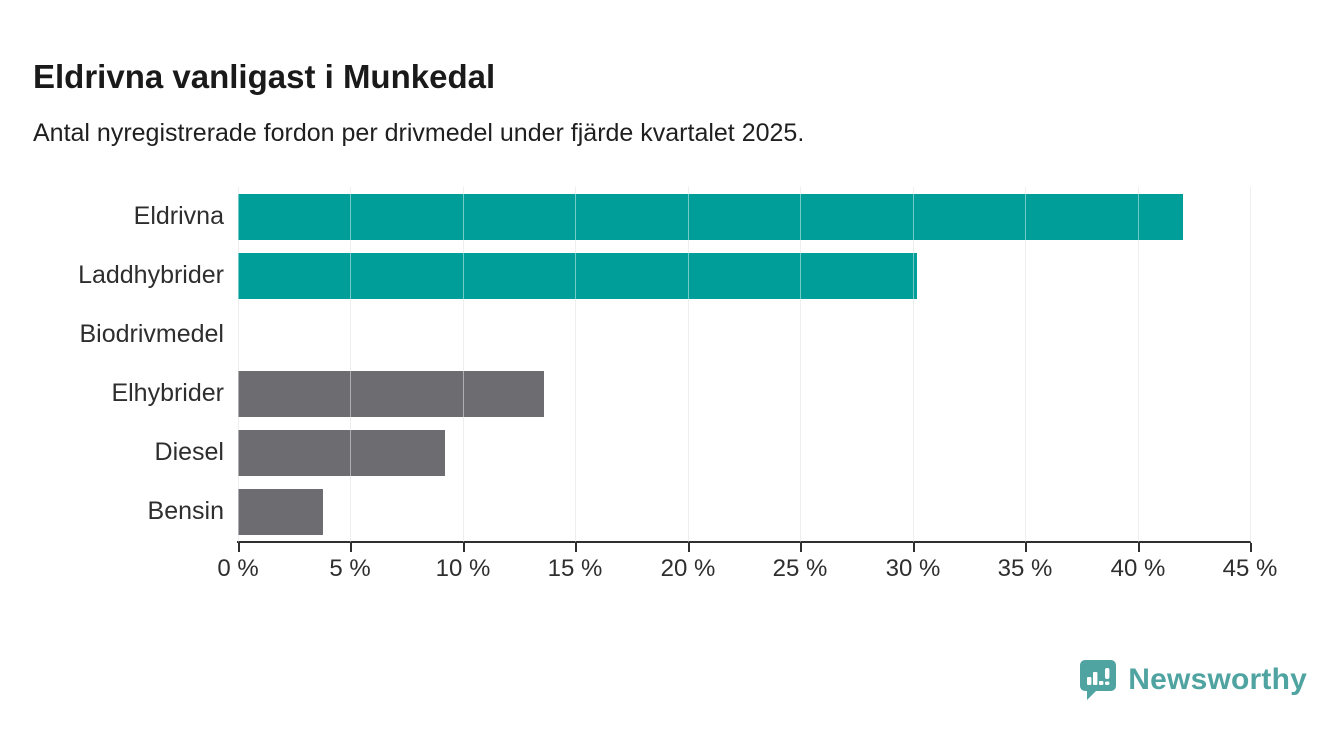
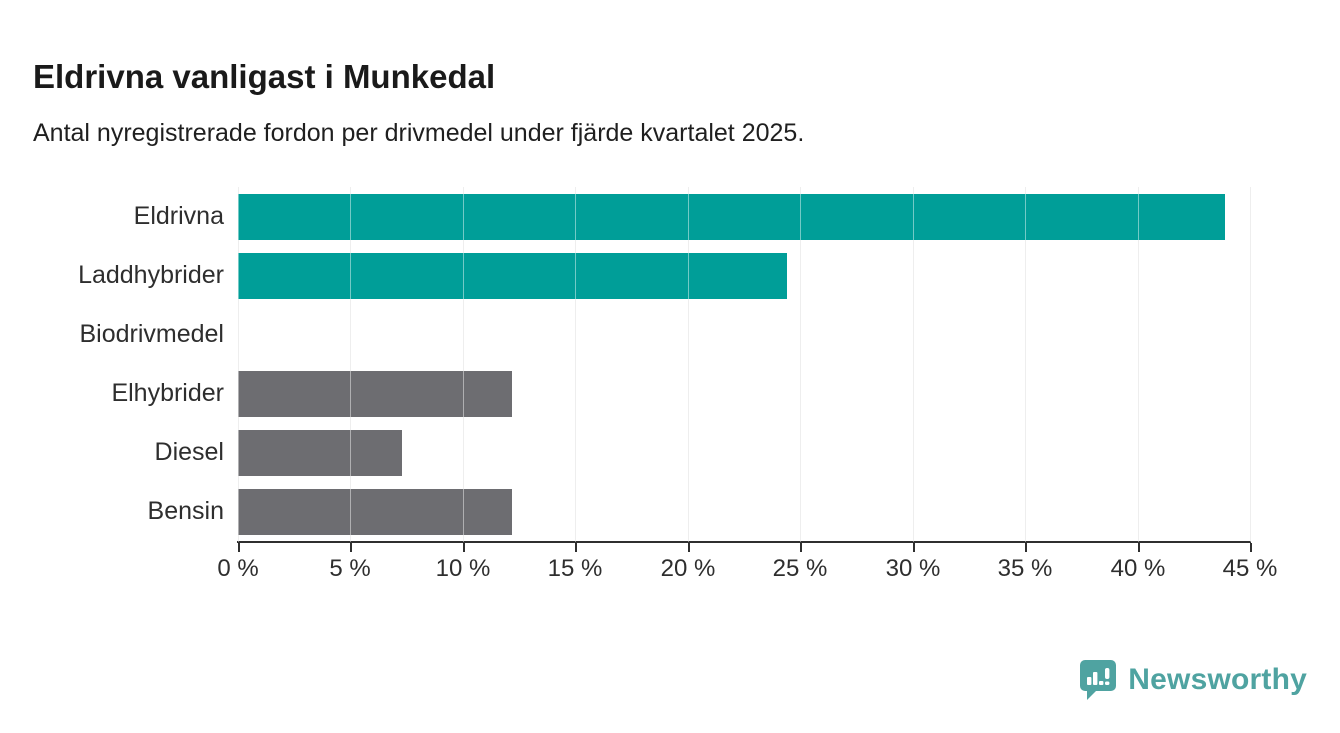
Eldrivna: 42.0% -> 43.9%
Laddhybrider: 30.2% -> 24.4%
Elhybrider: 13.6% -> 12.2%
Diesel: 9.2% -> 7.3%
Bensin: 3.8% -> 12.2%
